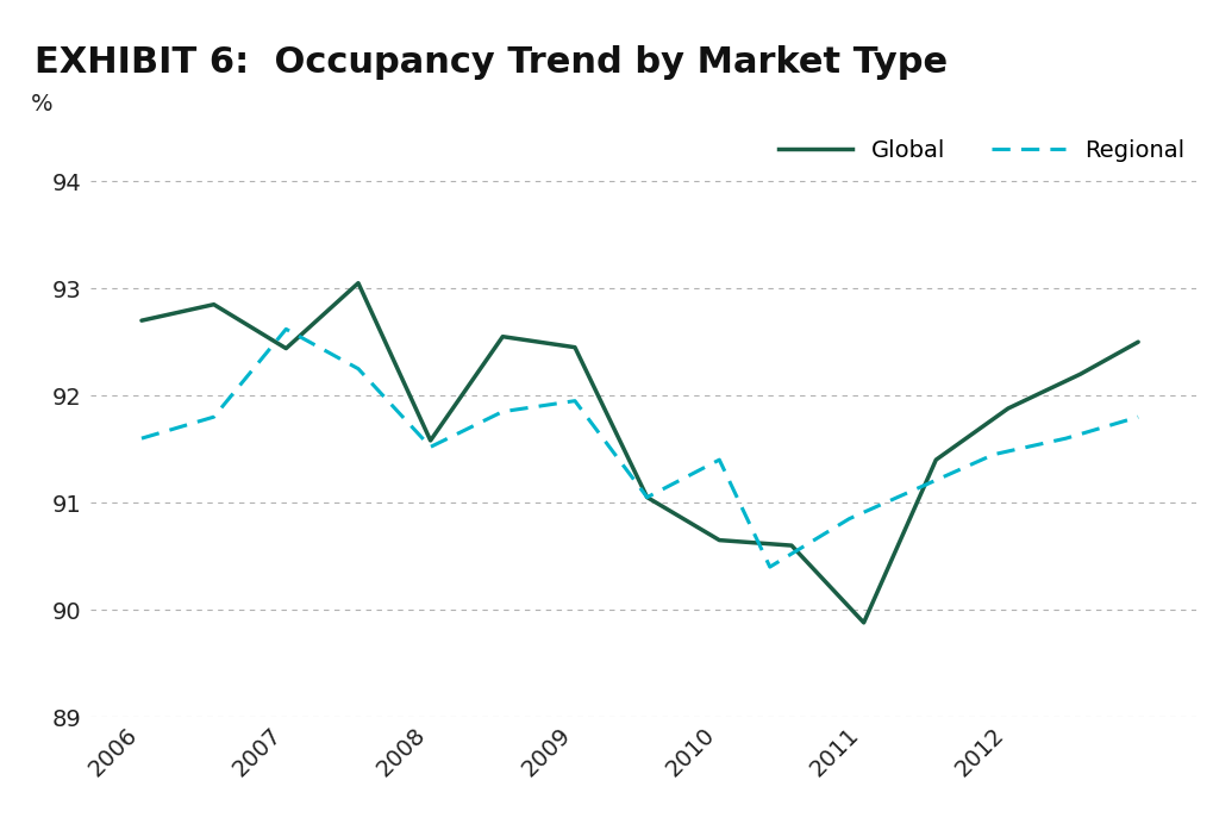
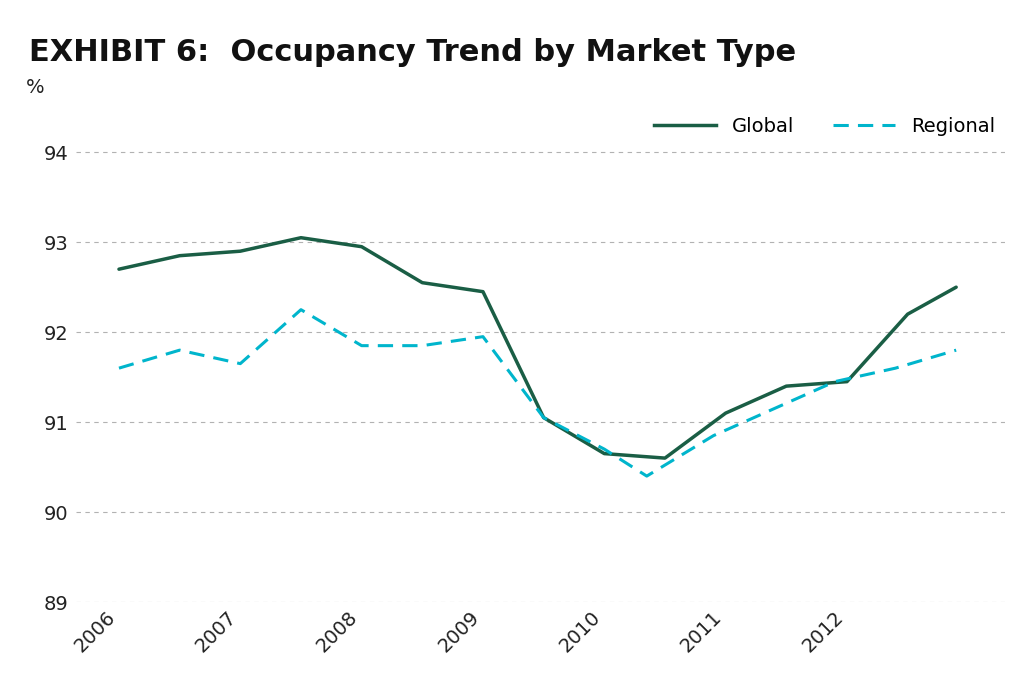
Global/2007: 92.44 -> 92.90
Regional/2007: 92.62 -> 91.65
Global/2008: 91.58 -> 92.95
Regional/2008: 91.52 -> 91.85
Regional/2010: 91.40 -> 90.70
Global/2011: 89.88 -> 91.10
Global/2012: 91.88 -> 91.45
